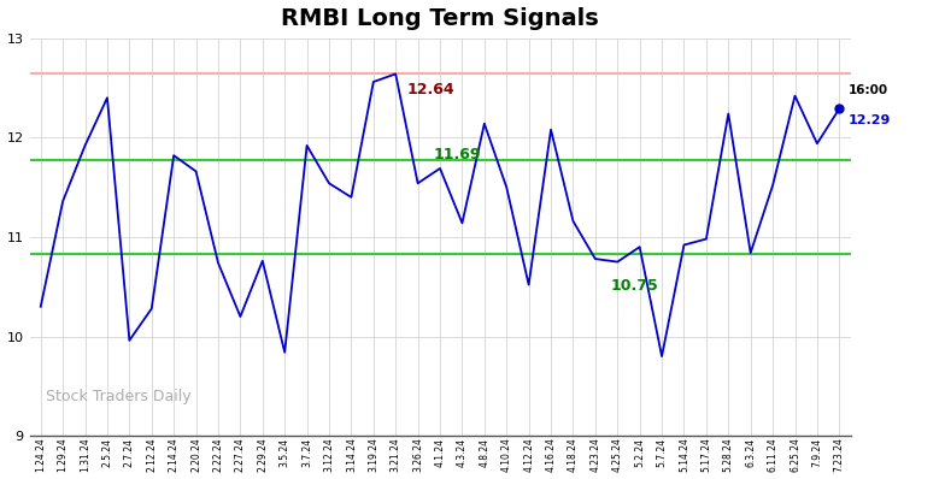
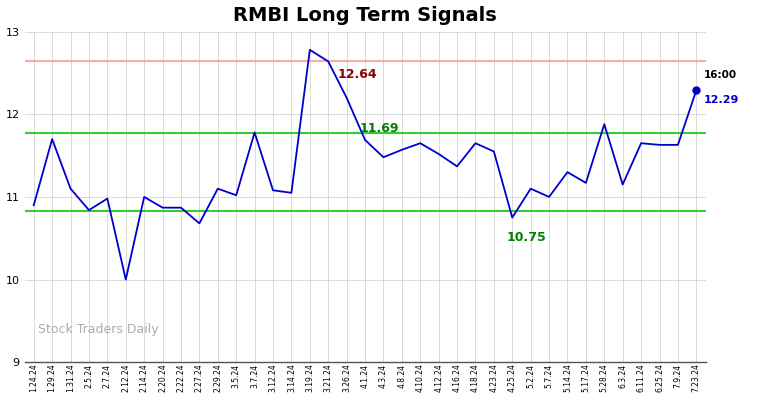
1.24.24: 10.30 -> 10.90
1.29.24: 11.36 -> 11.70
1.31.24: 11.92 -> 11.10
2.5.24: 12.40 -> 10.84
2.7.24: 9.96 -> 10.98
2.12.24: 10.28 -> 10.00
2.14.24: 11.82 -> 11.00
2.20.24: 11.66 -> 10.87
2.22.24: 10.74 -> 10.87
2.27.24: 10.20 -> 10.68
2.29.24: 10.76 -> 11.10
3.5.24: 9.84 -> 11.02
3.7.24: 11.92 -> 11.78
3.12.24: 11.54 -> 11.08
3.14.24: 11.40 -> 11.05
3.19.24: 12.56 -> 12.78
3.26.24: 11.54 -> 12.20
4.3.24: 11.14 -> 11.48
4.8.24: 12.14 -> 11.57
4.10.24: 11.50 -> 11.65
4.12.24: 10.52 -> 11.52
4.16.24: 12.08 -> 11.37
4.18.24: 11.16 -> 11.65
4.23.24: 10.78 -> 11.55
5.2.24: 10.90 -> 11.10
5.7.24: 9.80 -> 11.00
5.14.24: 10.92 -> 11.30
5.17.24: 10.98 -> 11.17
5.28.24: 12.24 -> 11.88
6.3.24: 10.84 -> 11.15
6.11.24: 11.52 -> 11.65
6.25.24: 12.42 -> 11.63
7.9.24: 11.94 -> 11.63
